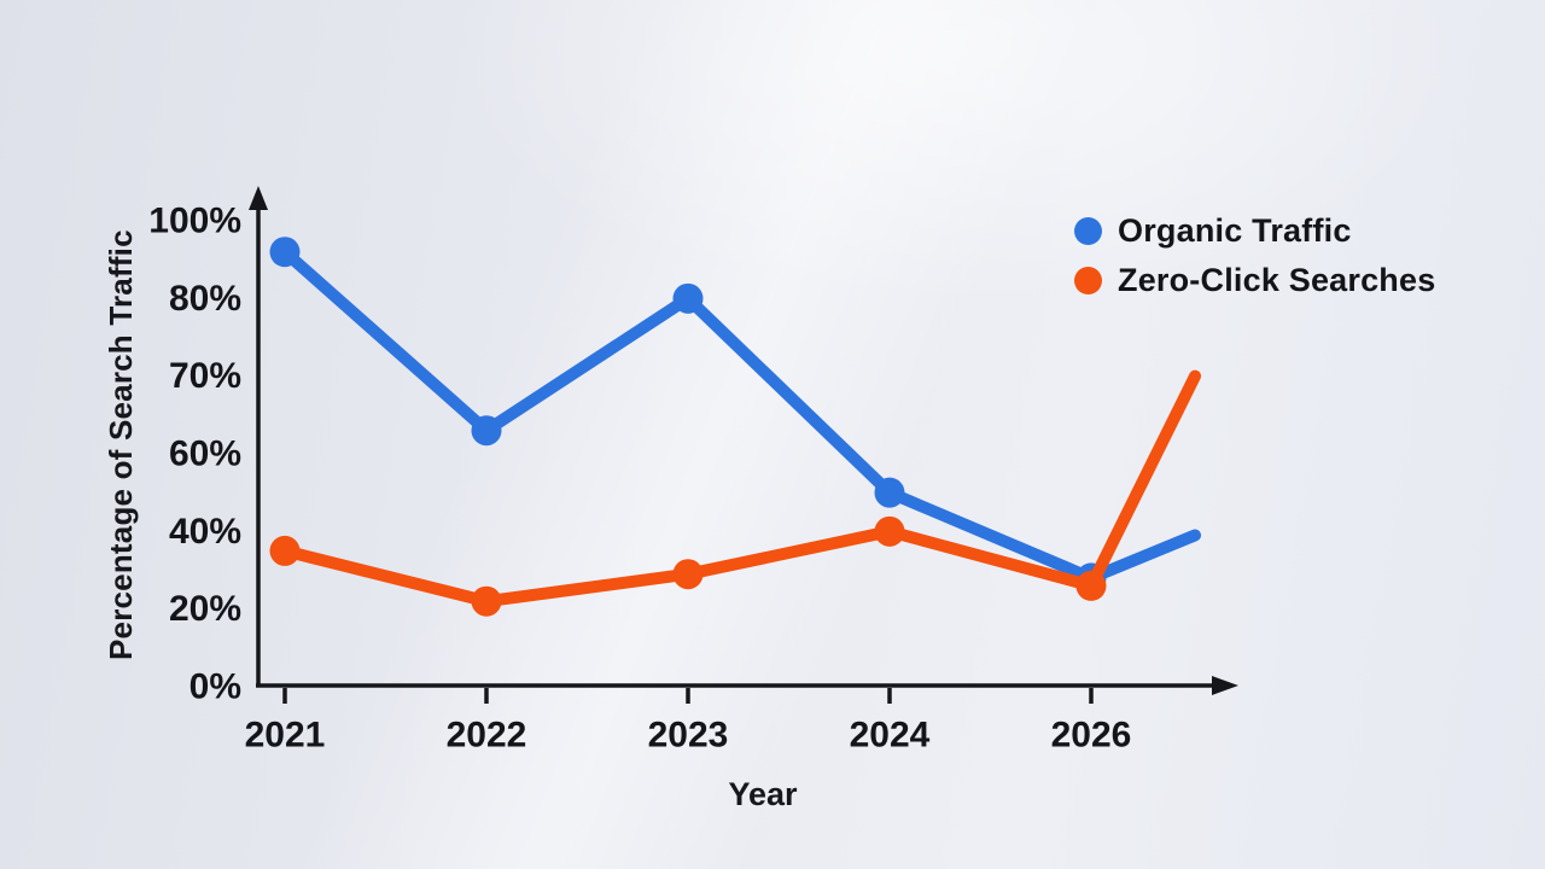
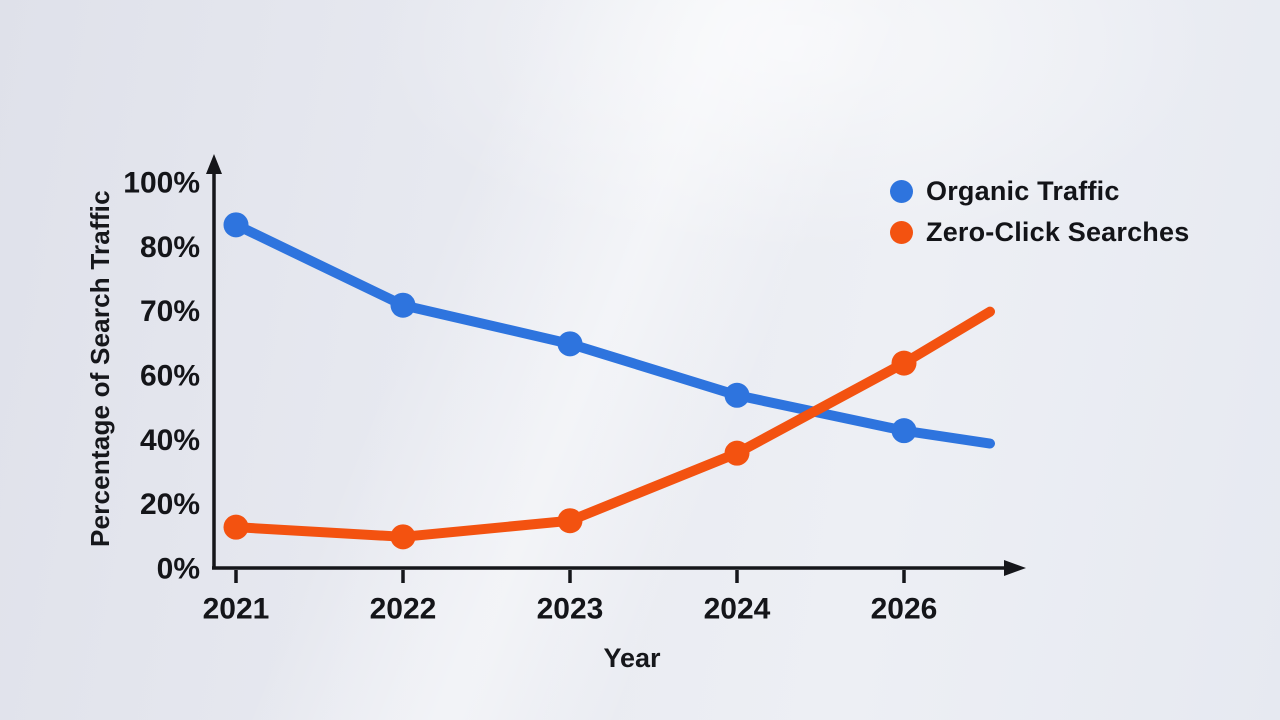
Organic Traffic/2021: 92% -> 87%
Zero-Click Searches/2021: 35% -> 13%
Organic Traffic/2022: 63% -> 71%
Zero-Click Searches/2022: 22% -> 10%
Organic Traffic/2023: 80% -> 65%
Zero-Click Searches/2023: 29% -> 15%
Organic Traffic/2024: 50% -> 54%
Zero-Click Searches/2024: 40% -> 36%
Organic Traffic/2026: 28% -> 43%
Zero-Click Searches/2026: 26% -> 62%
